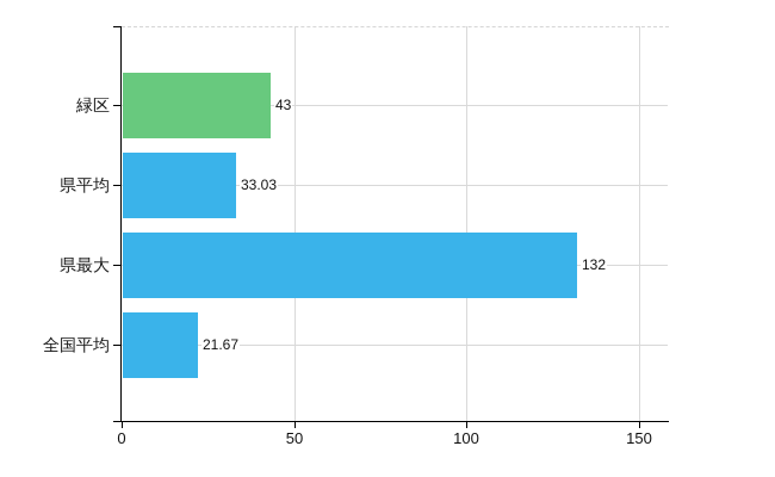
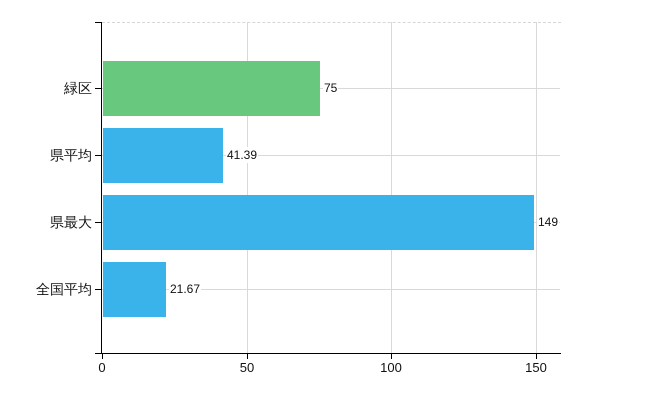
緑区: 43 -> 75
県平均: 33.03 -> 41.39
県最大: 132 -> 149
